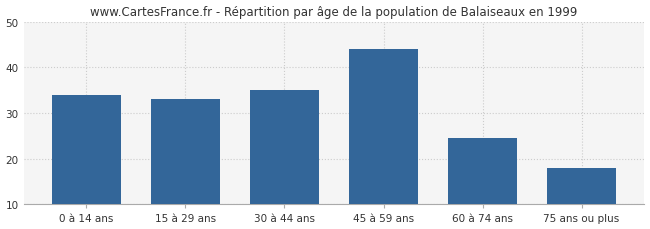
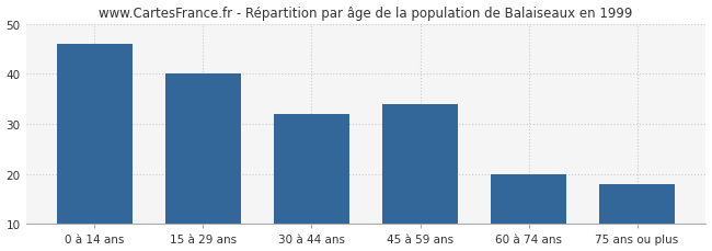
0 à 14 ans: 34.0 -> 46.0
15 à 29 ans: 33.0 -> 40.0
30 à 44 ans: 35.0 -> 32.0
45 à 59 ans: 44.0 -> 34.0
60 à 74 ans: 24.5 -> 20.0
